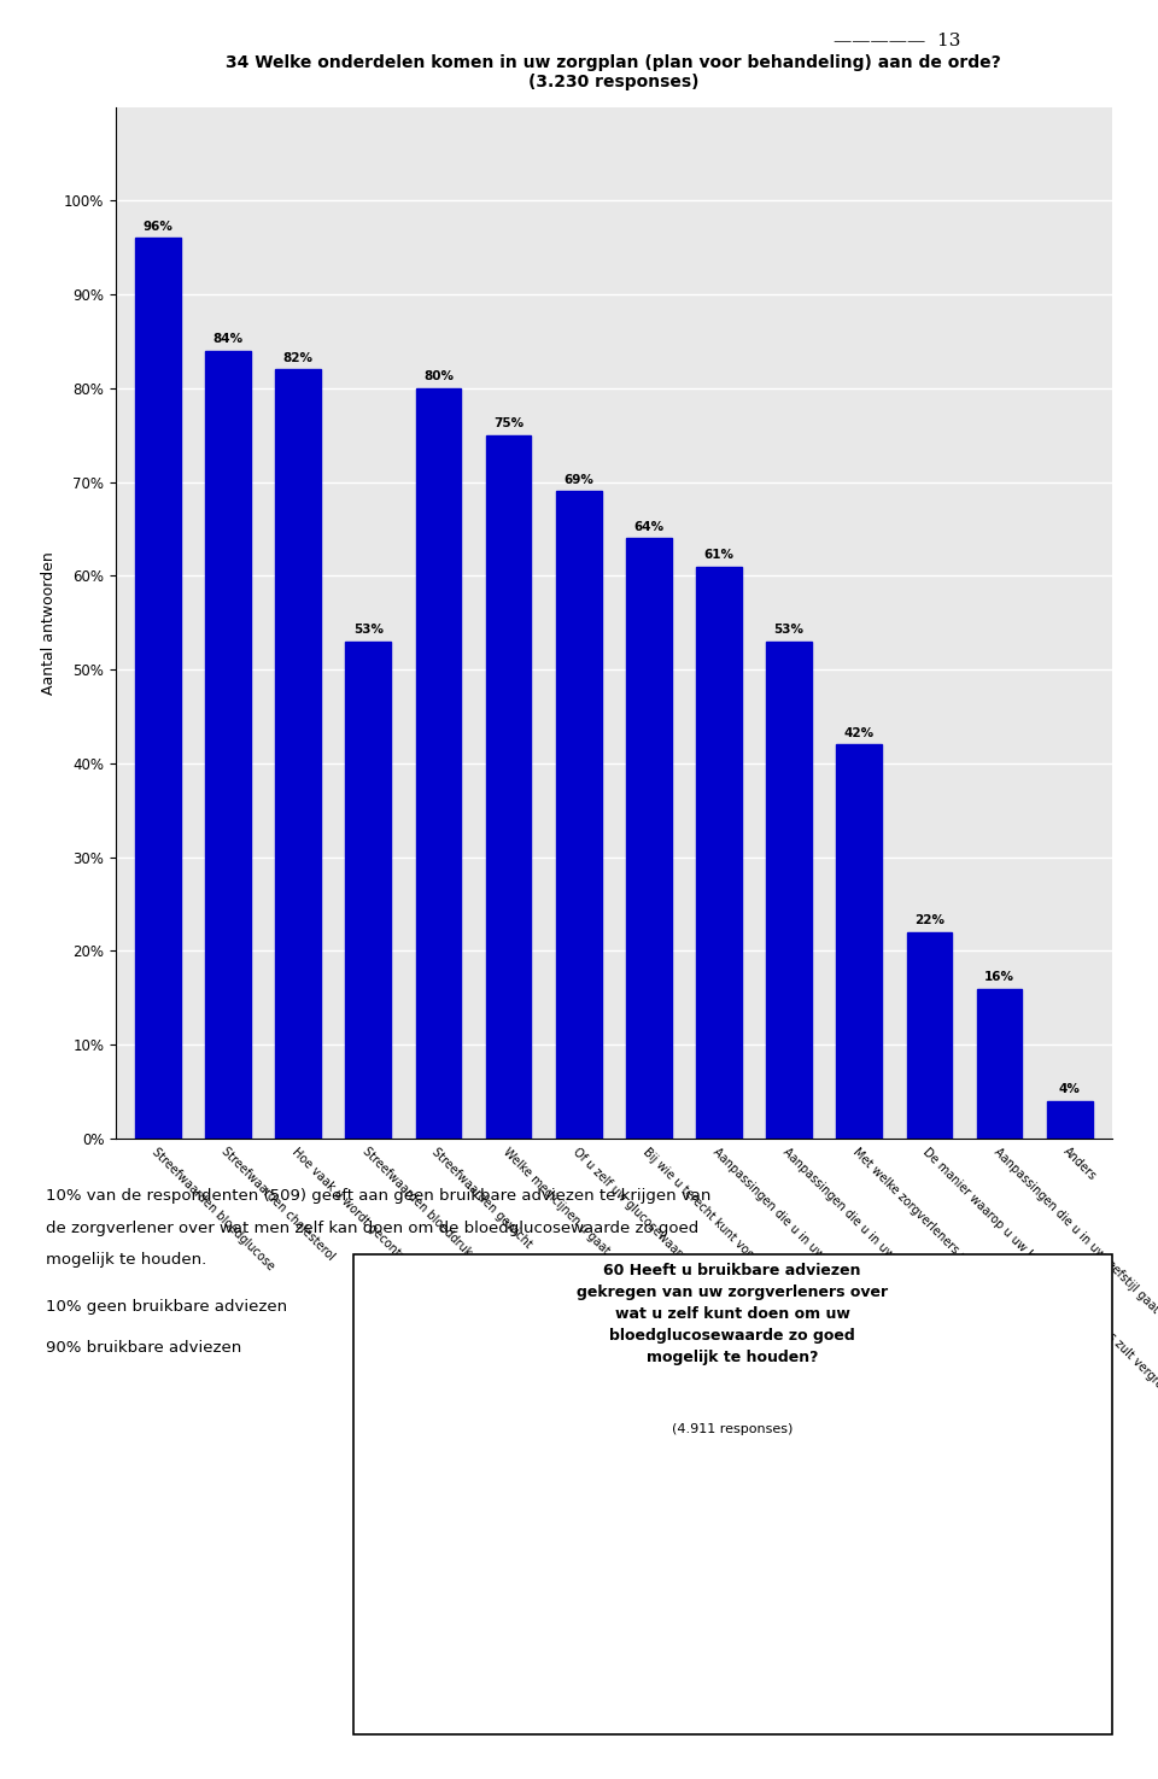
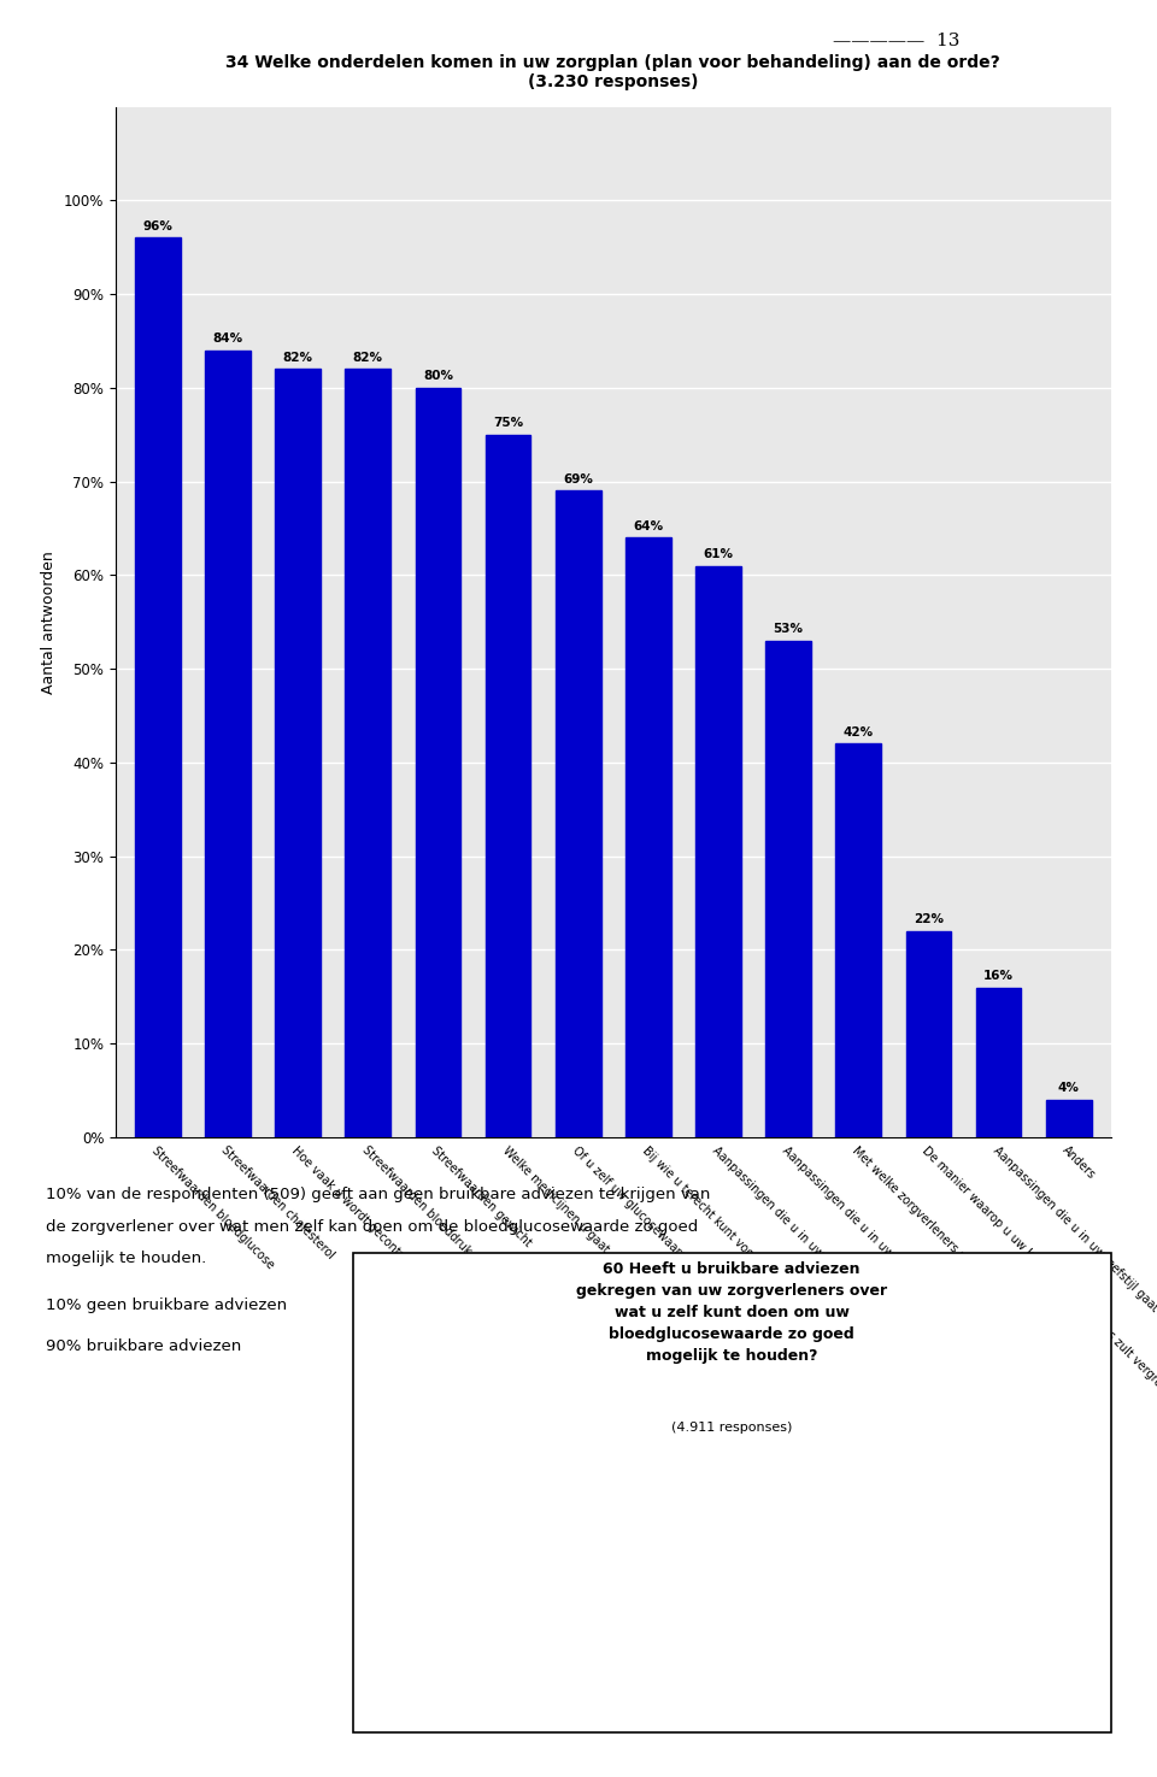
Streefwaarden bloeddruk: 53% -> 82%
